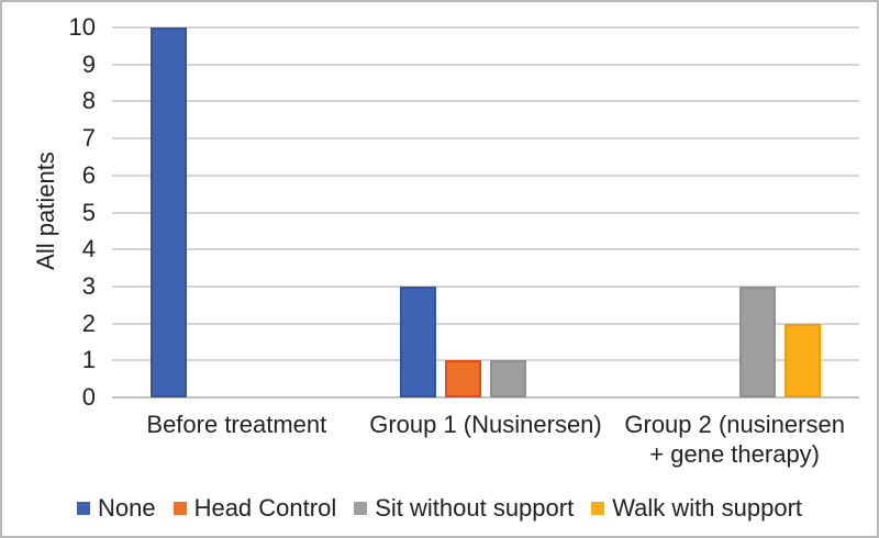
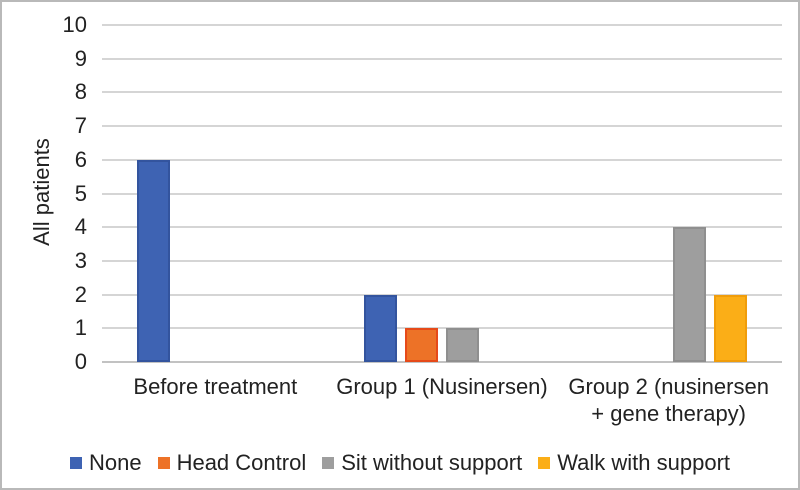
None/Before treatment: 10 -> 6
None/Group 1 (Nusinersen): 3 -> 2
Sit without support/Group 2 (nusinersen + gene therapy): 3 -> 4
